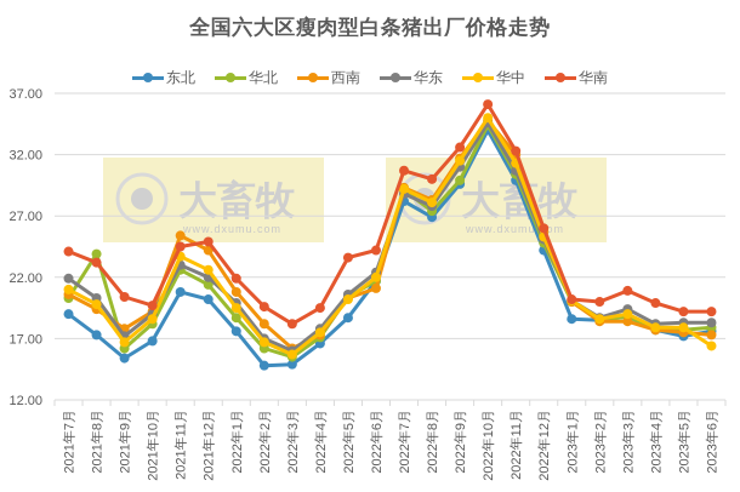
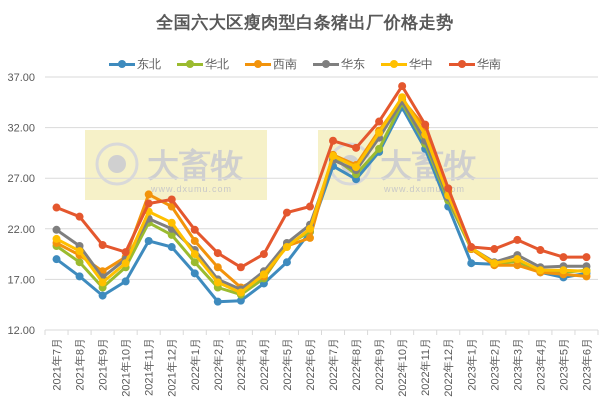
华北/2021年8月: 23.9 -> 18.7
华中/2023年6月: 16.4 -> 17.8
